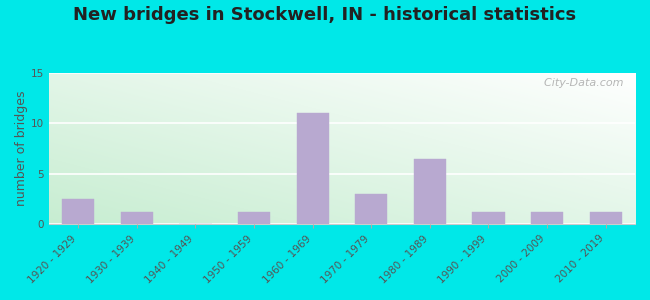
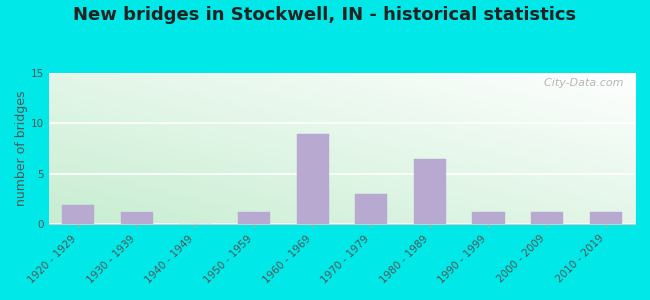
1920 - 1929: 2.5 -> 1.9
1960 - 1969: 11.0 -> 9.0
